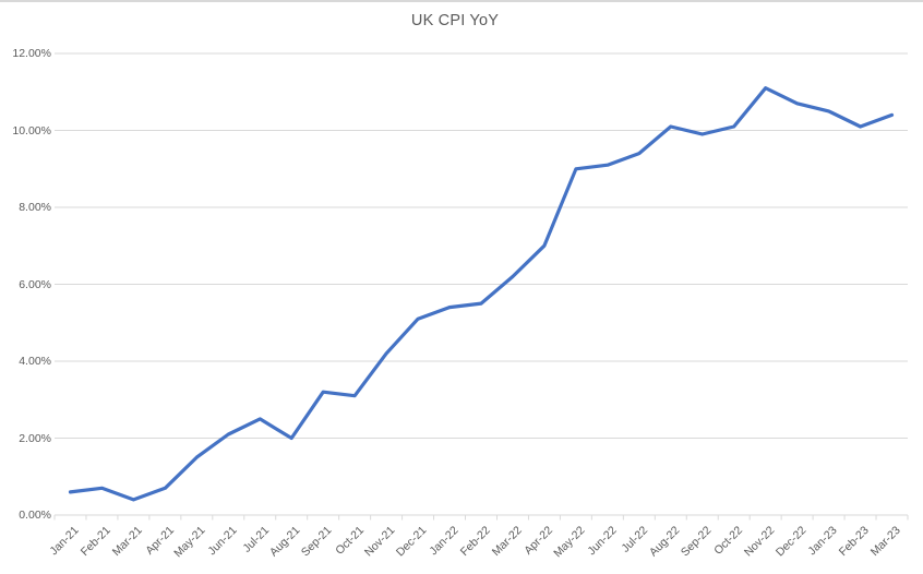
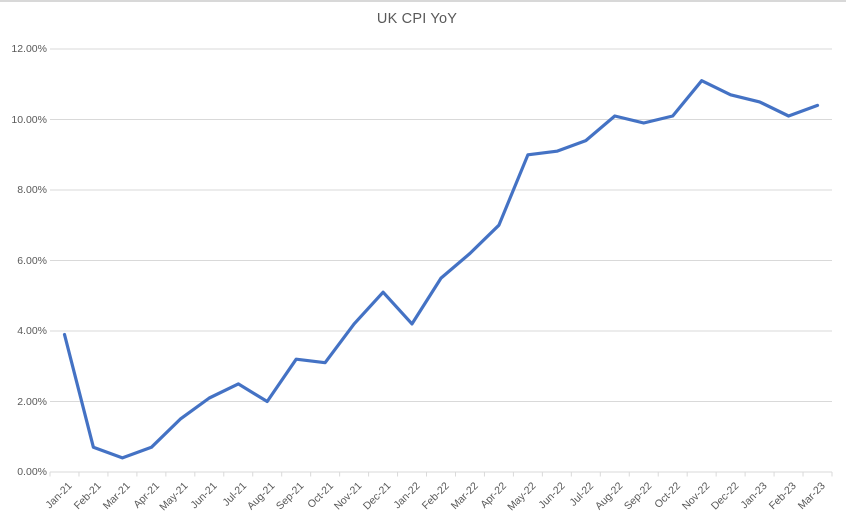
Jan-21: 0.6% -> 3.9%
Jan-22: 5.4% -> 4.2%
